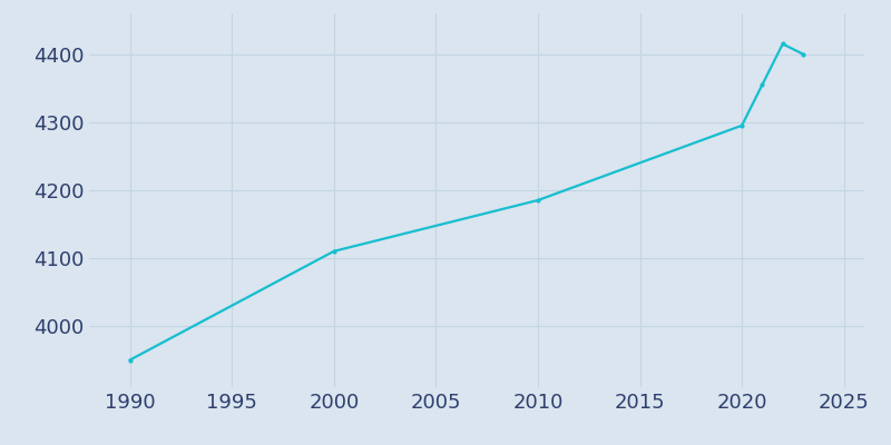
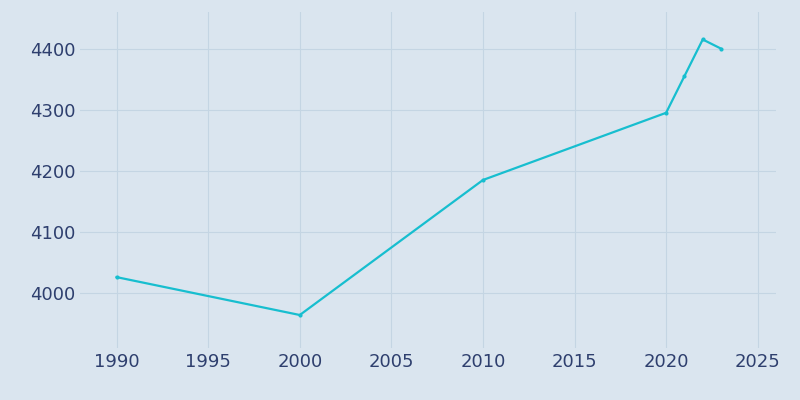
1990: 3950 -> 4026
2000: 4110 -> 3964
